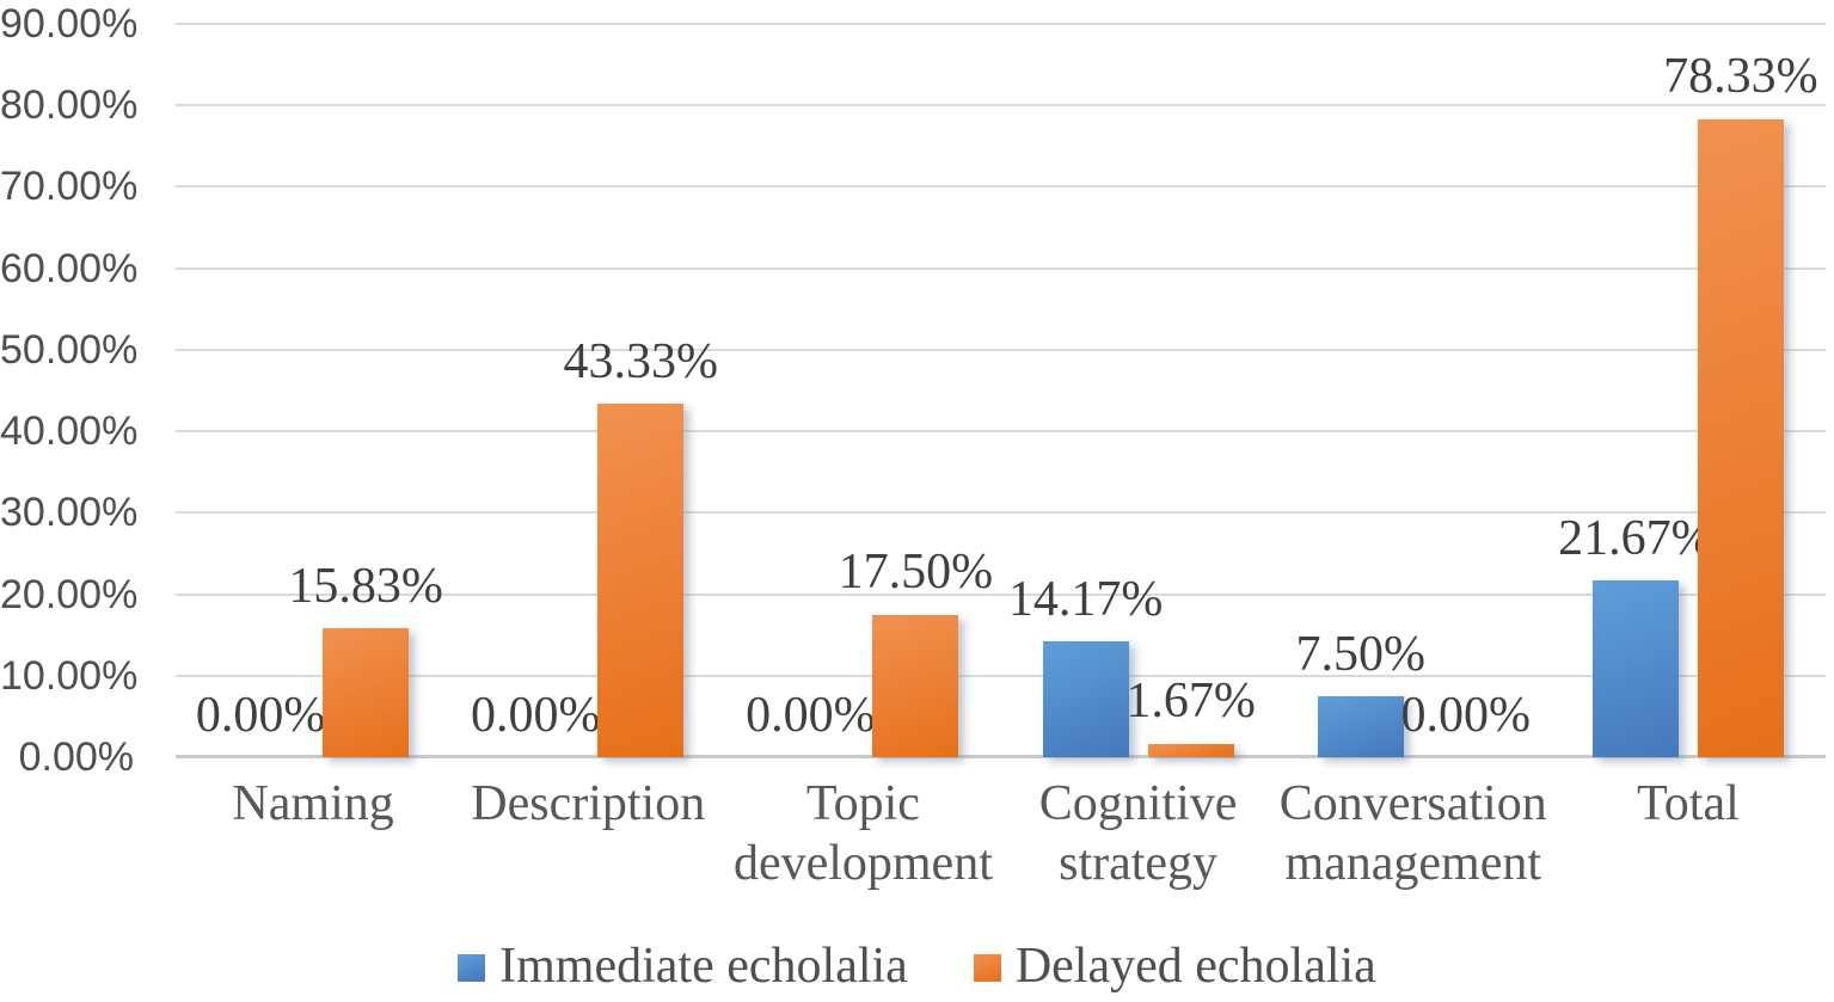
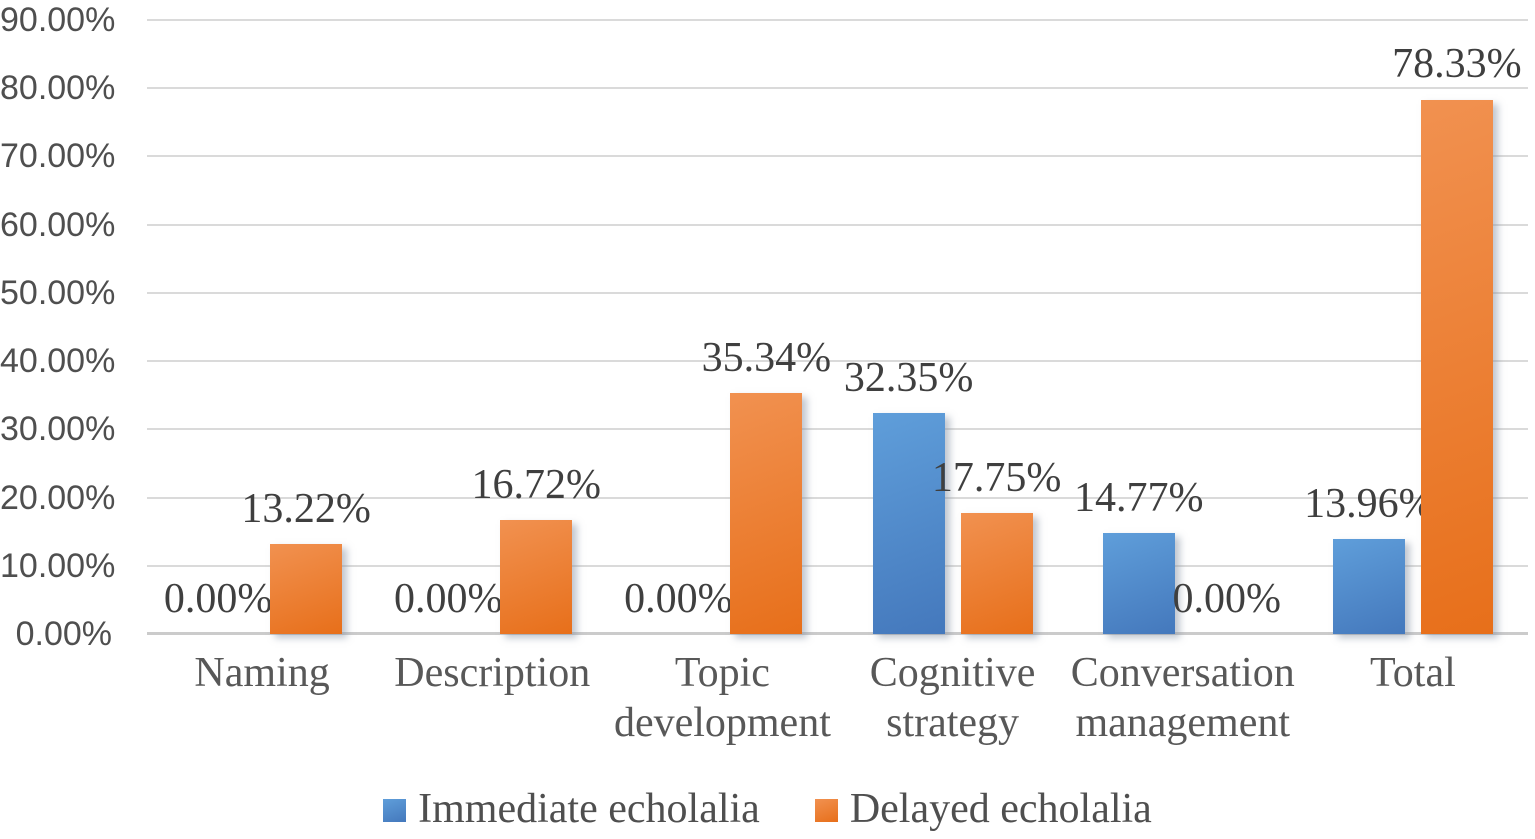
Delayed echolalia/Naming: 15.83% -> 13.22%
Delayed echolalia/Description: 43.33% -> 16.72%
Delayed echolalia/Topic development: 17.50% -> 35.34%
Immediate echolalia/Cognitive strategy: 14.17% -> 32.35%
Delayed echolalia/Cognitive strategy: 1.67% -> 17.75%
Immediate echolalia/Conversation management: 7.50% -> 14.77%
Immediate echolalia/Total: 21.67% -> 13.96%
